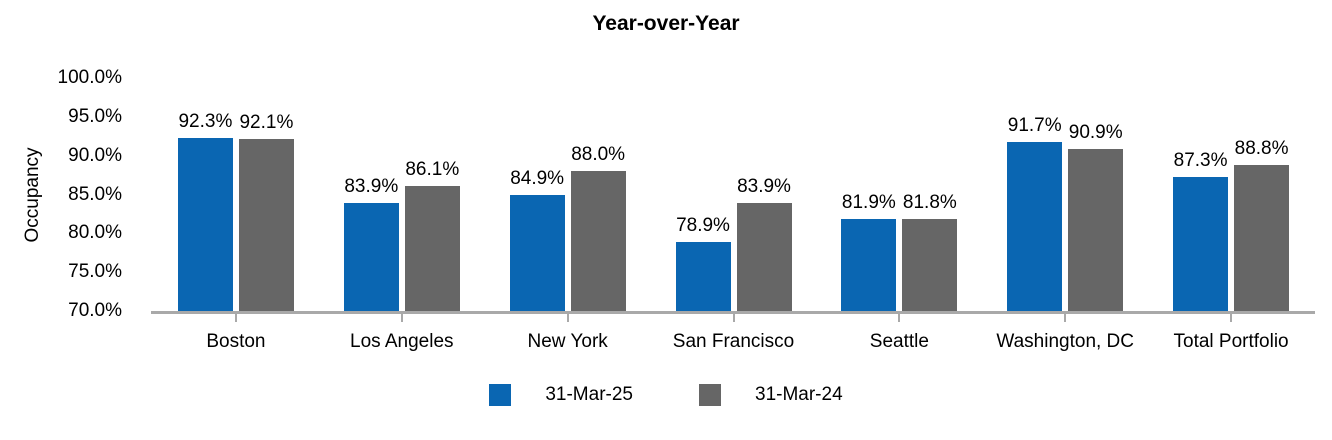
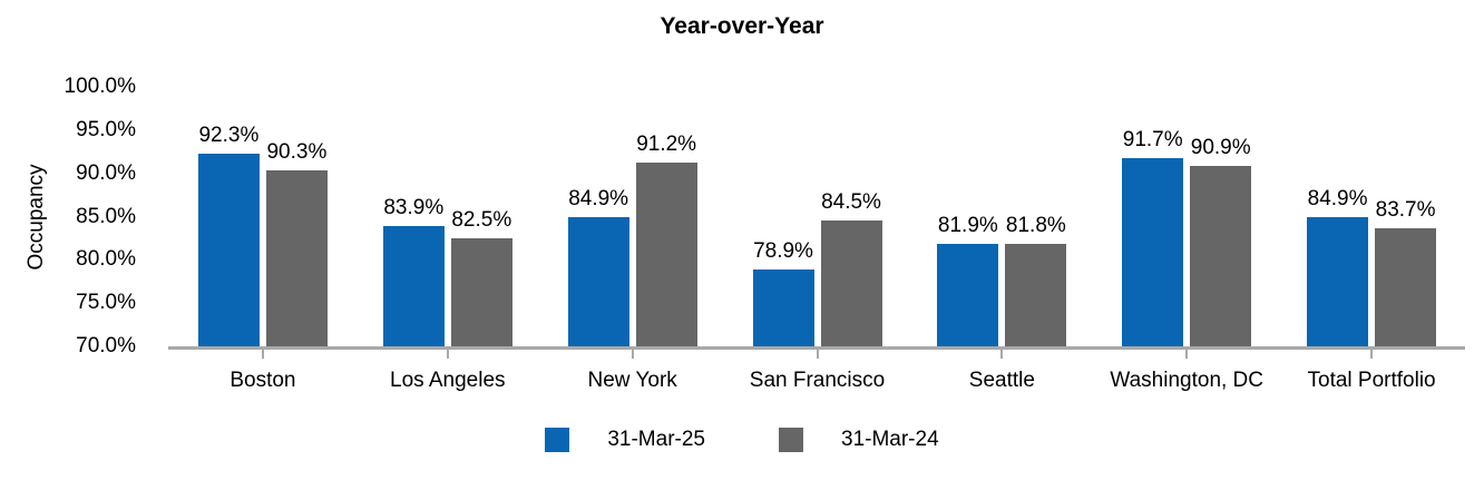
31-Mar-24/Boston: 92.1% -> 90.3%
31-Mar-24/Los Angeles: 86.1% -> 82.5%
31-Mar-24/New York: 88.0% -> 91.2%
31-Mar-24/San Francisco: 83.9% -> 84.5%
31-Mar-25/Total Portfolio: 87.3% -> 84.9%
31-Mar-24/Total Portfolio: 88.8% -> 83.7%
